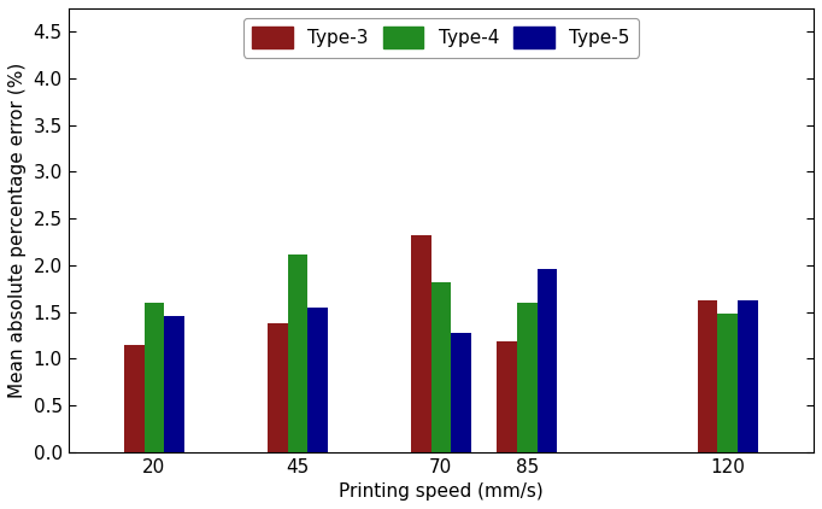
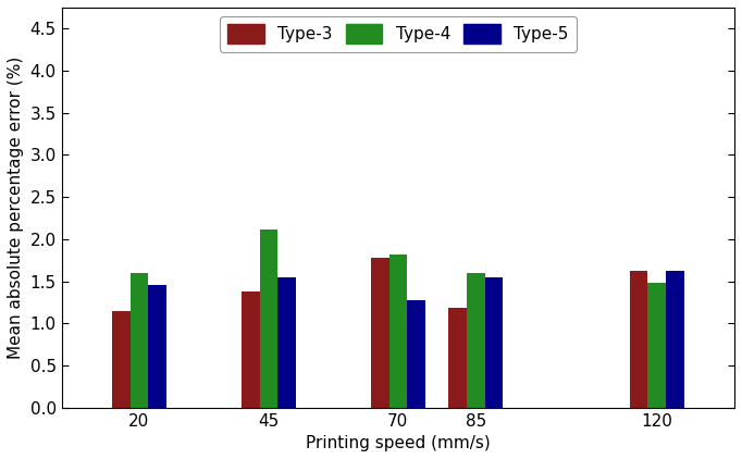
Type-3/70: 2.32 -> 1.78
Type-5/85: 1.96 -> 1.55
